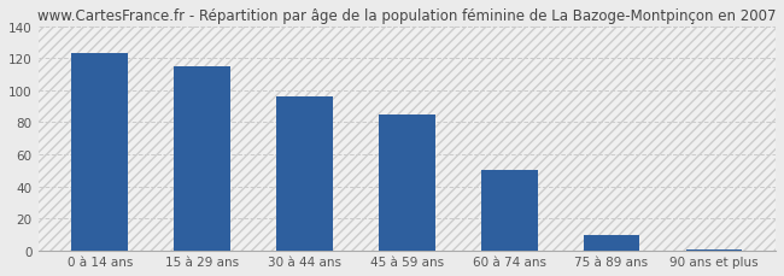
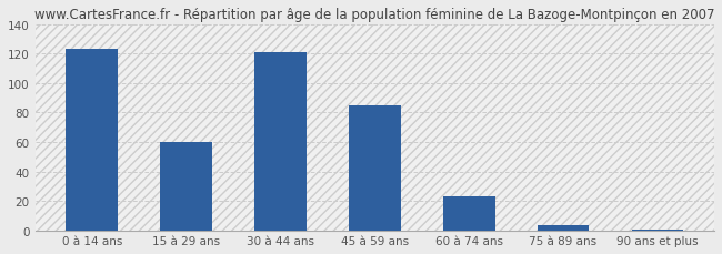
15 à 29 ans: 115 -> 60
30 à 44 ans: 96 -> 121
60 à 74 ans: 50 -> 23
75 à 89 ans: 10 -> 4
